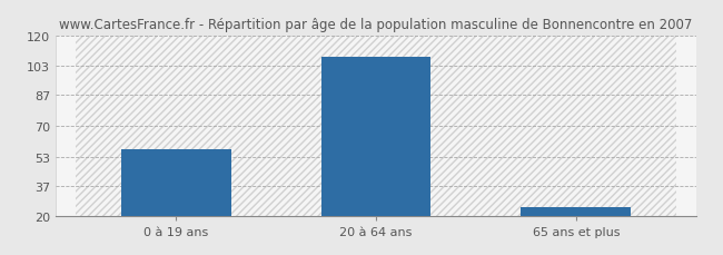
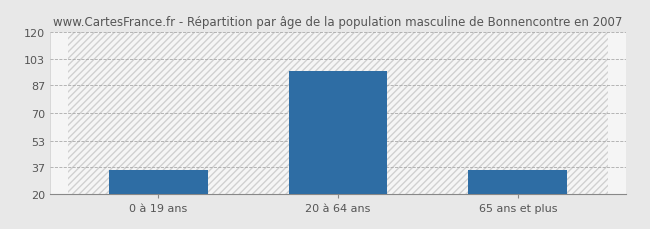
0 à 19 ans: 57 -> 35
20 à 64 ans: 108 -> 96
65 ans et plus: 25 -> 35
